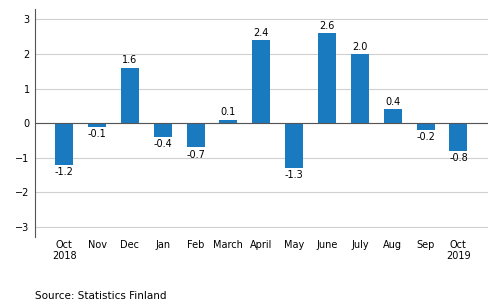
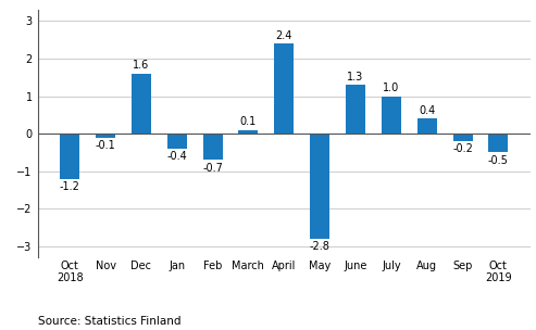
May: -1.3 -> -2.8
June: 2.6 -> 1.3
July: 2.0 -> 1.0
Oct 2019: -0.8 -> -0.5
